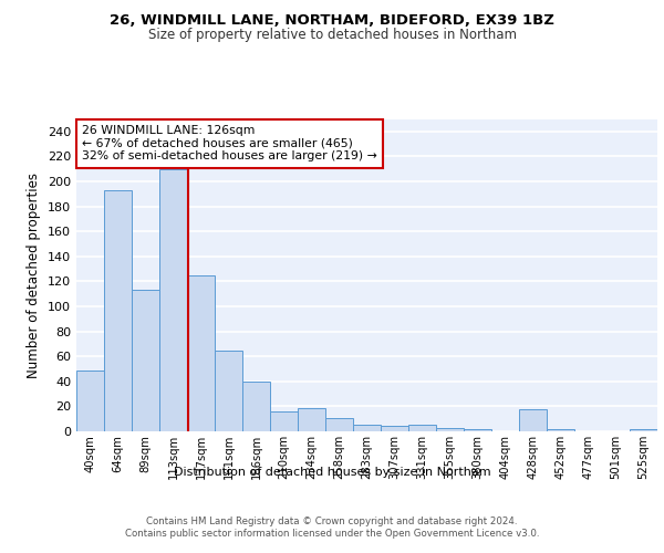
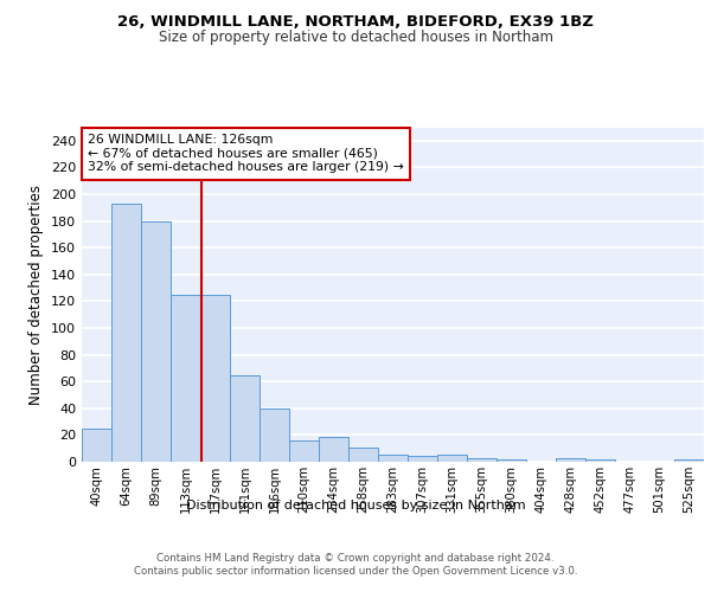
40sqm: 49 -> 25
89sqm: 113 -> 180
113sqm: 210 -> 125
428sqm: 18 -> 3
